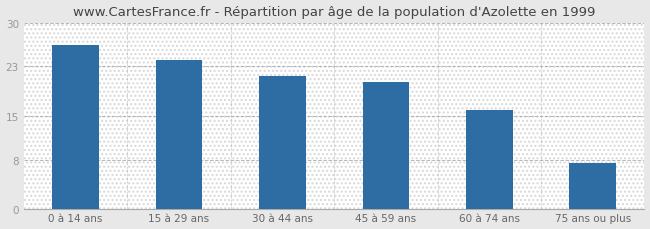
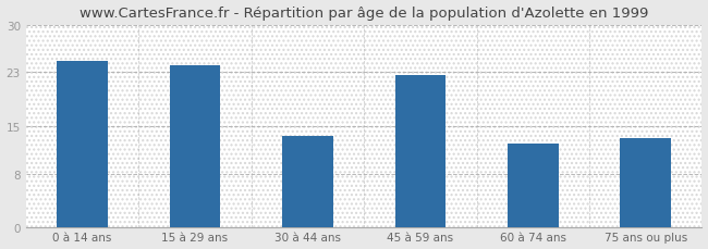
0 à 14 ans: 26.5 -> 24.6
30 à 44 ans: 21.5 -> 13.6
45 à 59 ans: 20.5 -> 22.6
60 à 74 ans: 16.0 -> 12.4
75 ans ou plus: 7.5 -> 13.2
